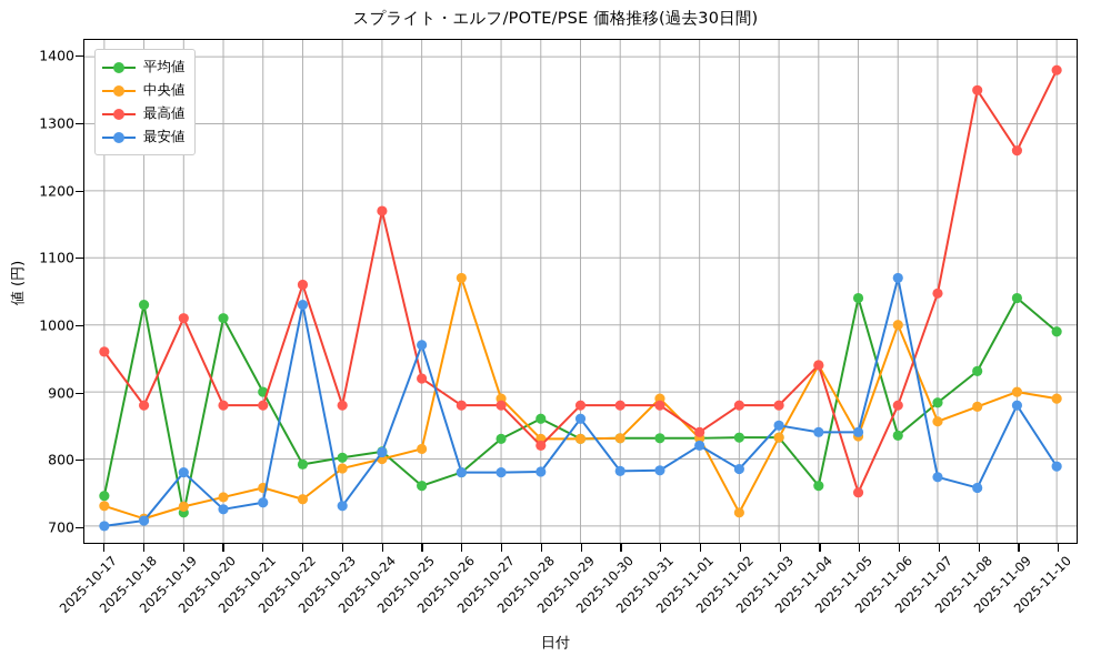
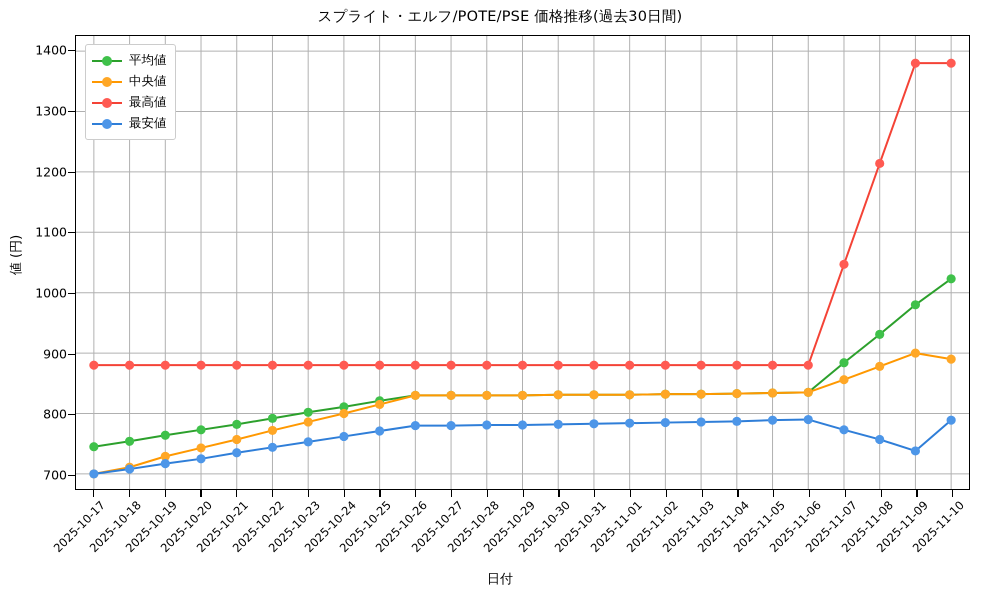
中央値/2025-10-17: 730 -> 700
最高値/2025-10-17: 960 -> 880
平均値/2025-10-18: 1030 -> 750
平均値/2025-10-19: 720 -> 760
最高値/2025-10-19: 1010 -> 880
最安値/2025-10-19: 780 -> 720
平均値/2025-10-20: 1010 -> 770
平均値/2025-10-21: 900 -> 780
中央値/2025-10-22: 740 -> 770
最高値/2025-10-22: 1060 -> 880
最安値/2025-10-22: 1030 -> 740
最安値/2025-10-23: 730 -> 750
最高値/2025-10-24: 1170 -> 880
最安値/2025-10-24: 810 -> 760
平均値/2025-10-25: 760 -> 820
最高値/2025-10-25: 920 -> 880
最安値/2025-10-25: 970 -> 770
平均値/2025-10-26: 780 -> 830
中央値/2025-10-26: 1070 -> 830
中央値/2025-10-27: 890 -> 830
平均値/2025-10-28: 860 -> 830
最高値/2025-10-28: 820 -> 880
最安値/2025-10-29: 860 -> 780
中央値/2025-10-31: 890 -> 830
最高値/2025-11-01: 840 -> 880
最安値/2025-11-01: 820 -> 780
中央値/2025-11-02: 720 -> 830
最安値/2025-11-03: 850 -> 790
平均値/2025-11-04: 760 -> 830
中央値/2025-11-04: 940 -> 830
最高値/2025-11-04: 940 -> 880
最安値/2025-11-04: 840 -> 790
平均値/2025-11-05: 1040 -> 830
最高値/2025-11-05: 750 -> 880
最安値/2025-11-05: 840 -> 790
中央値/2025-11-06: 1000 -> 840
最安値/2025-11-06: 1070 -> 790
最高値/2025-11-08: 1350 -> 1210
平均値/2025-11-09: 1040 -> 980
最高値/2025-11-09: 1260 -> 1380
最安値/2025-11-09: 880 -> 740
平均値/2025-11-10: 990 -> 1020
